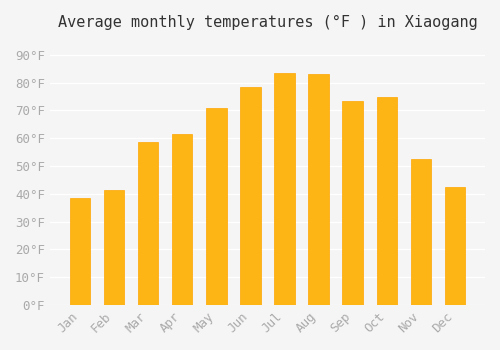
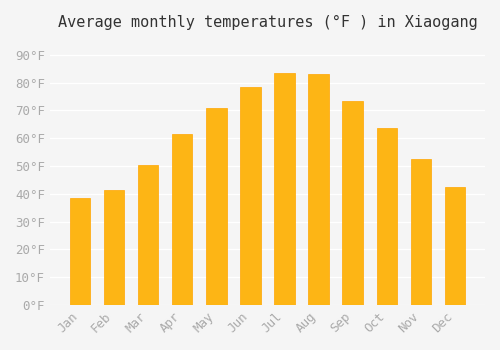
Mar: 58.5°F -> 50.5°F
Oct: 75.0°F -> 63.5°F
